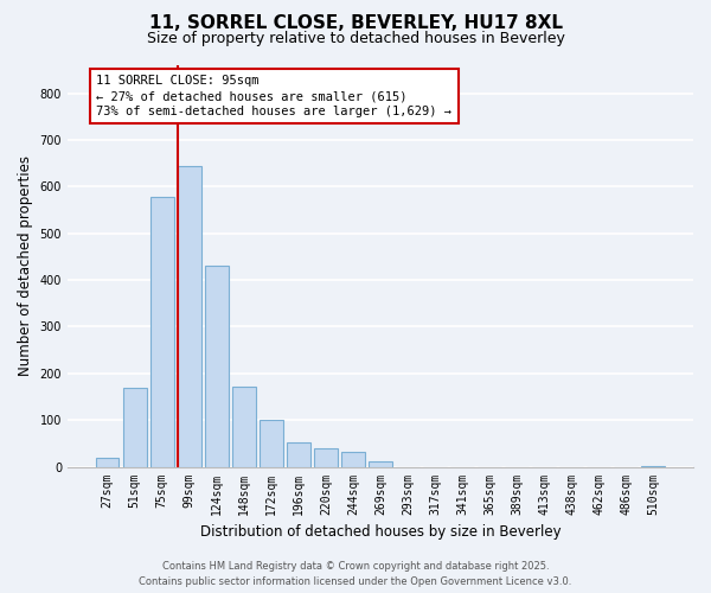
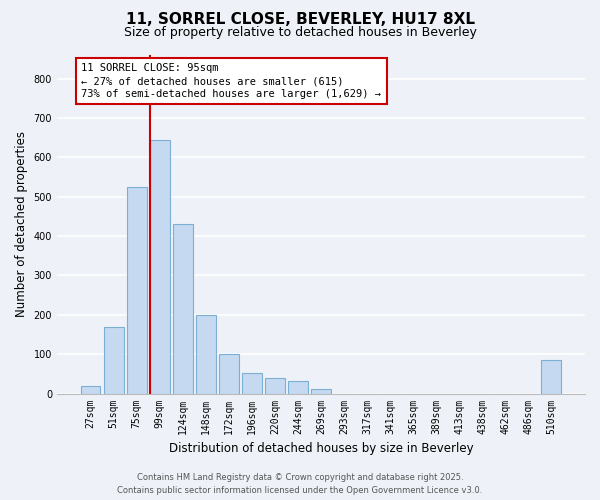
75sqm: 578 -> 525
148sqm: 172 -> 200
510sqm: 2 -> 85
